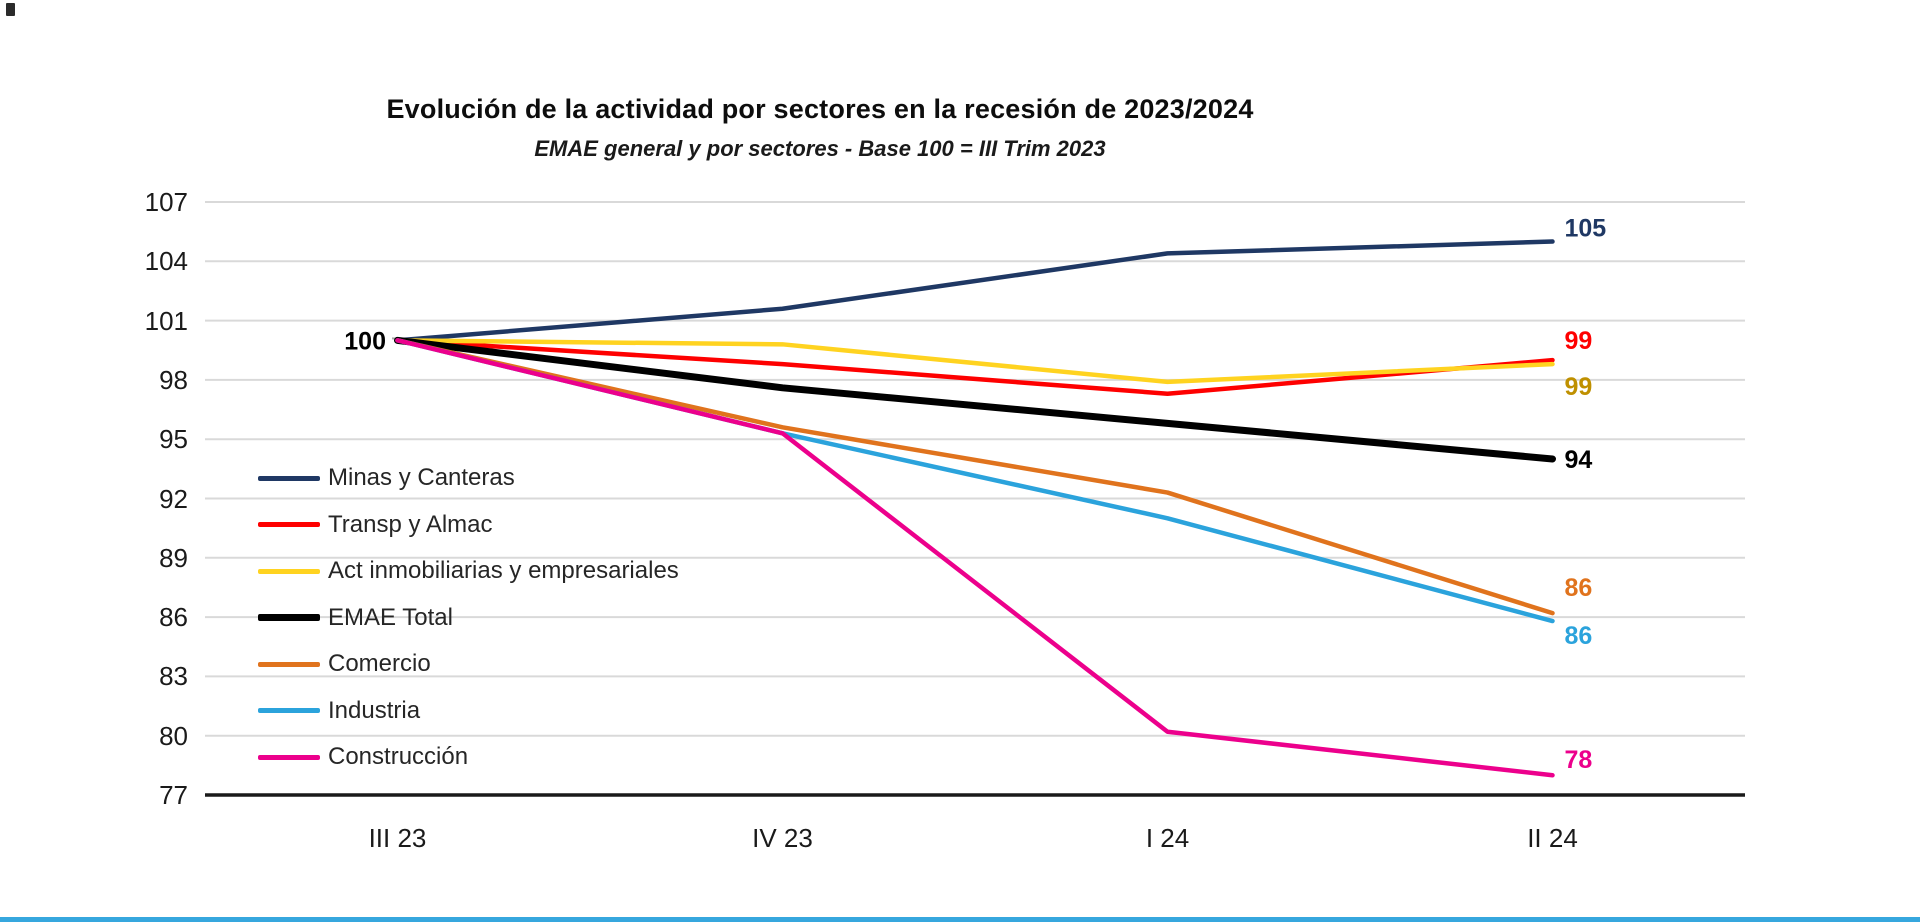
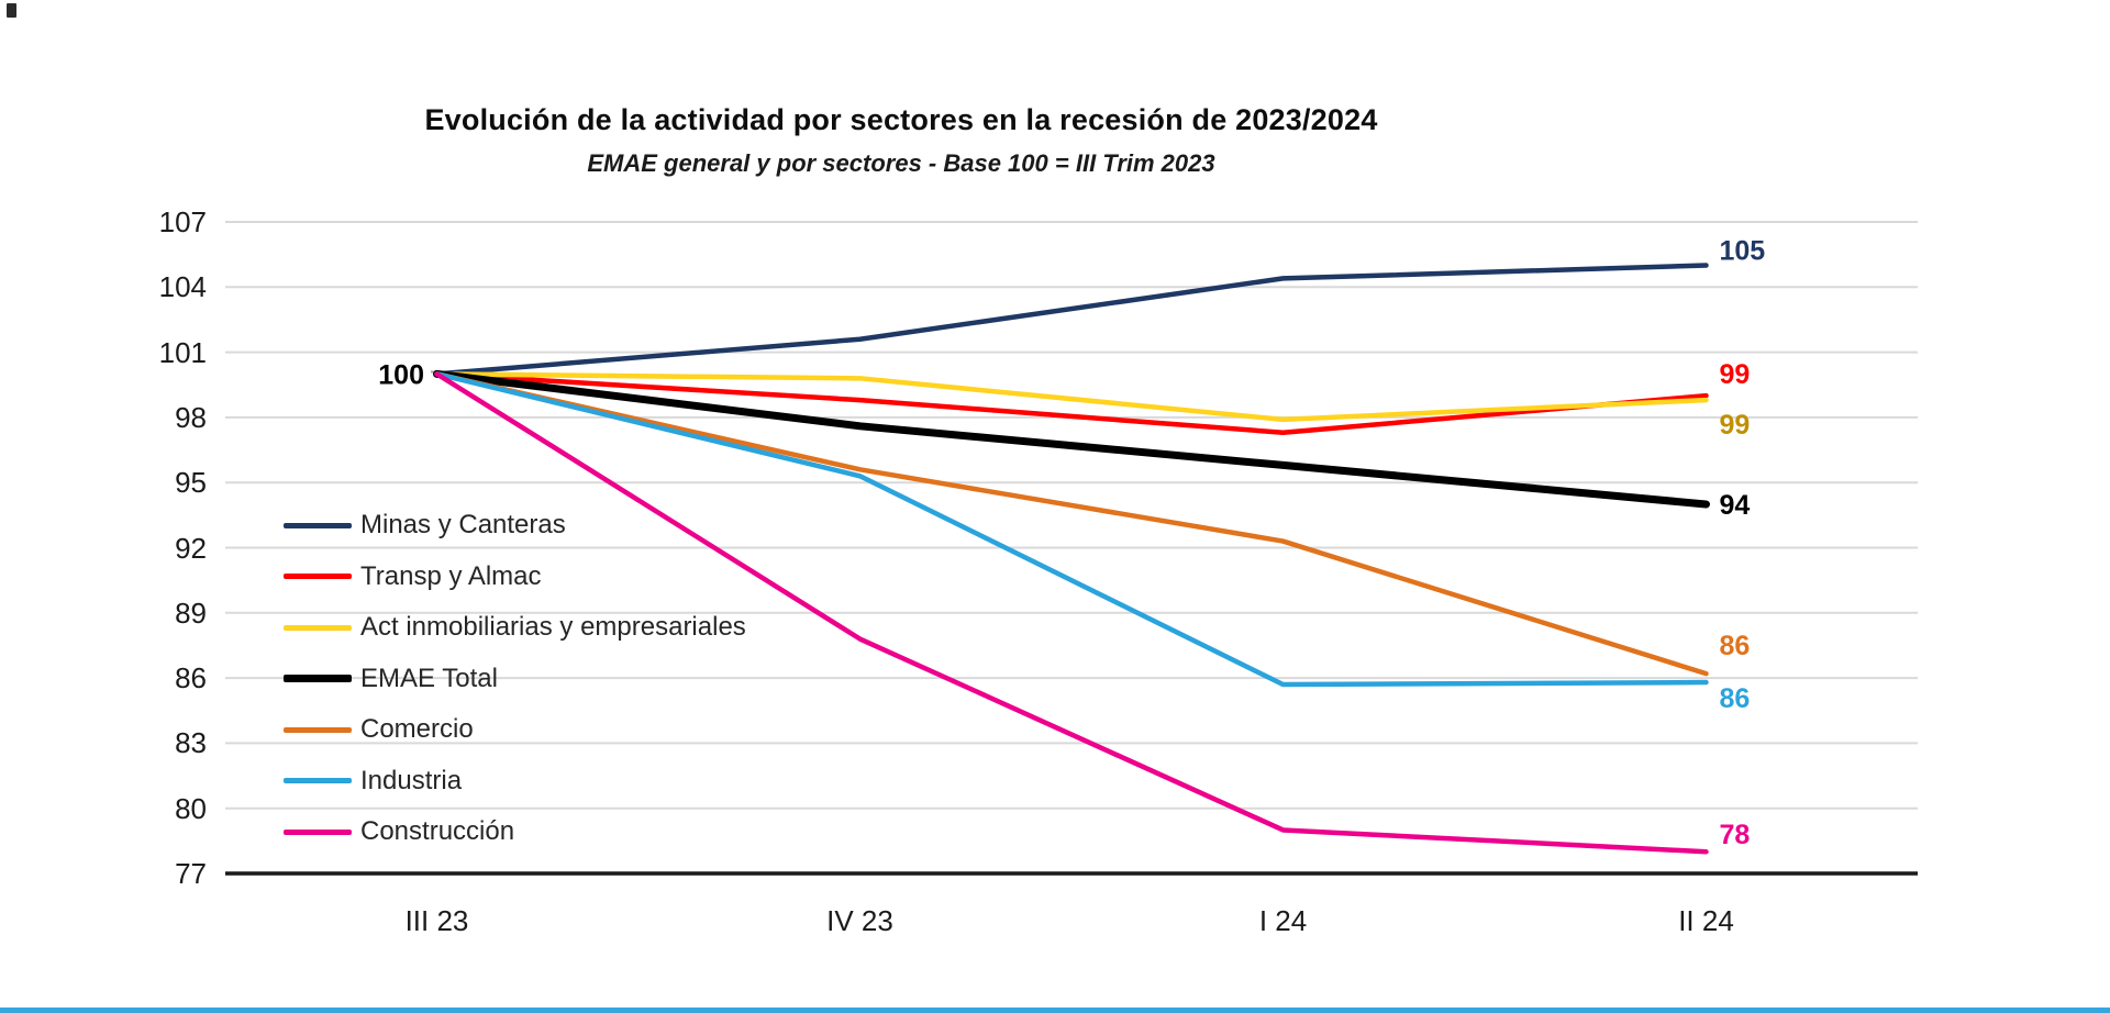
Construcción/IV 23: 95.3 -> 87.8
Industria/I 24: 91.0 -> 85.7
Construcción/I 24: 80.2 -> 79.0
